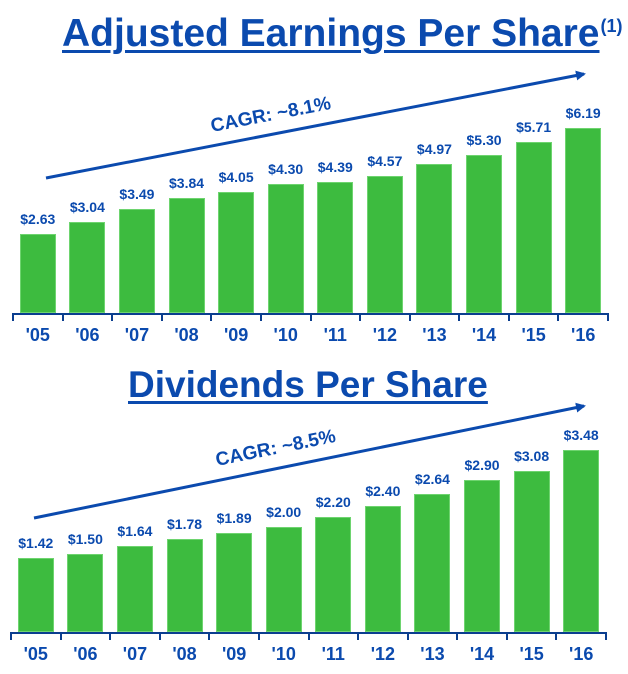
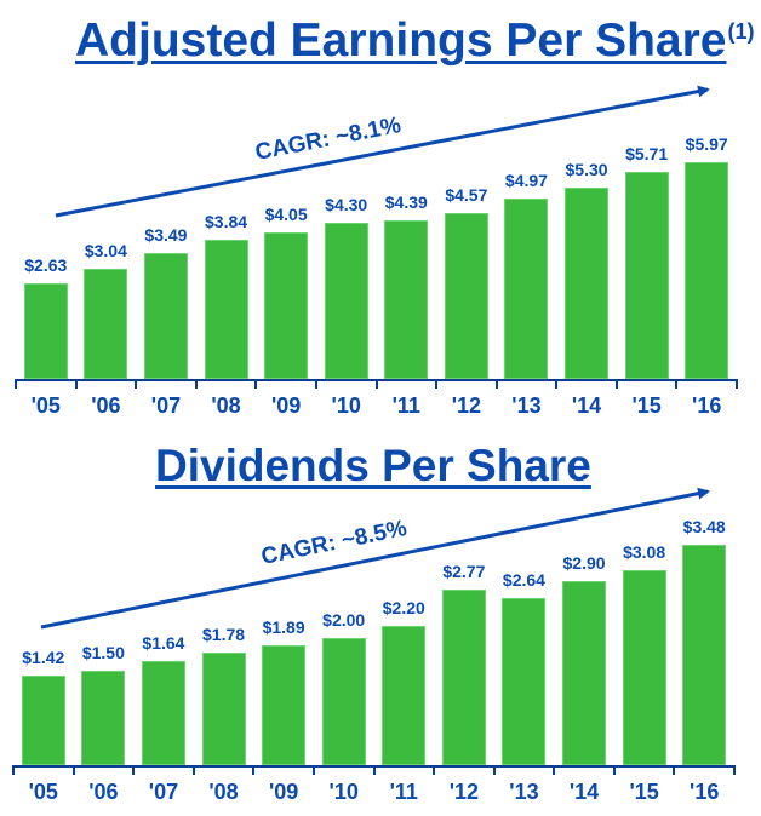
Adjusted Earnings Per Share(1)/'16: $6.19 -> $5.97
Dividends Per Share/'12: $2.40 -> $2.77
